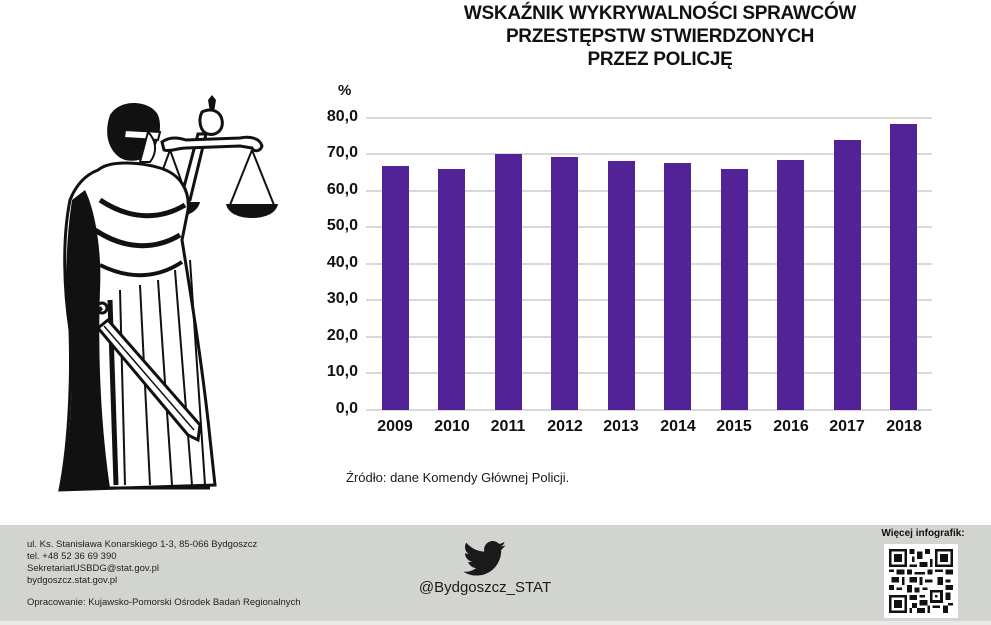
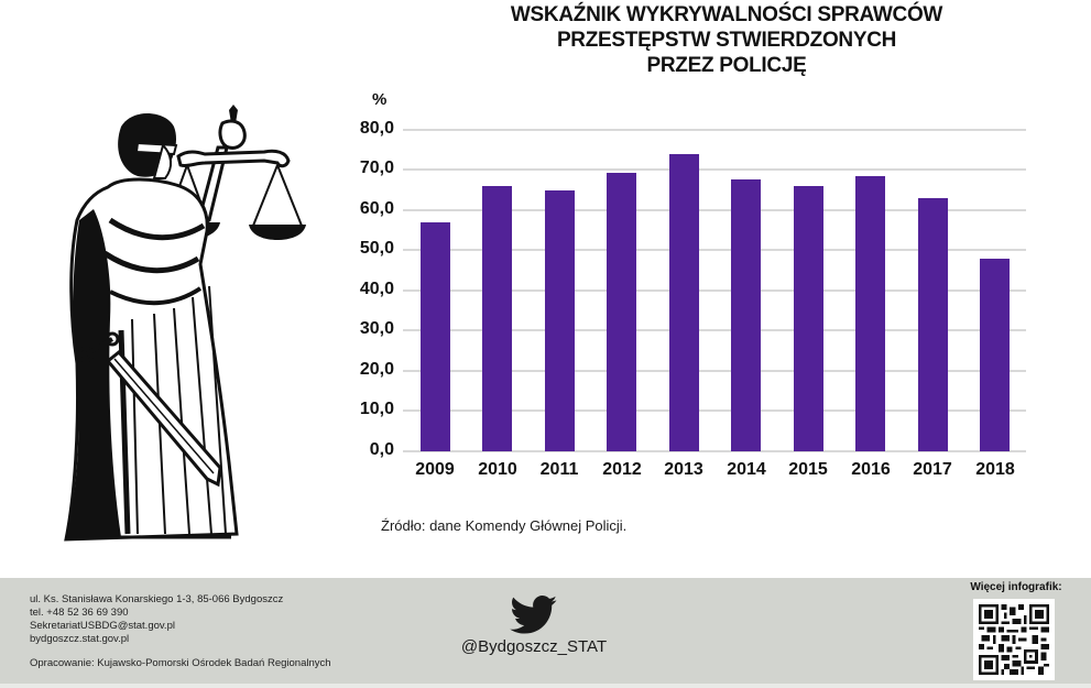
2009: 67 -> 57
2011: 70 -> 65
2013: 68 -> 74
2017: 74 -> 63
2018: 78 -> 48
